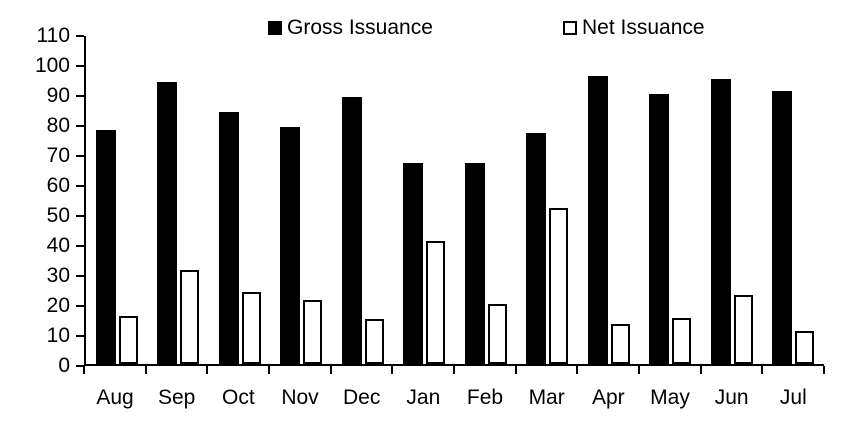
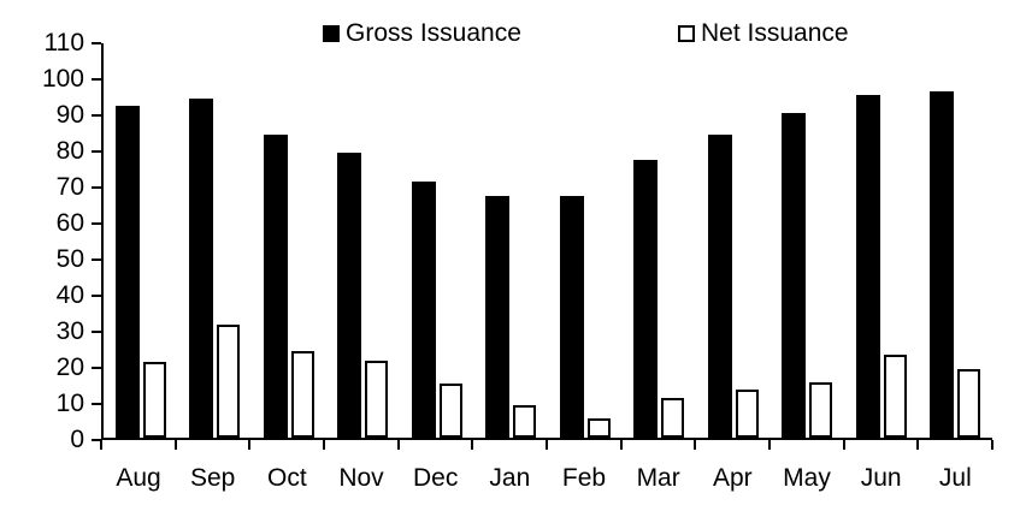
Gross Issuance/Aug: 78 -> 92
Net Issuance/Aug: 16 -> 21
Gross Issuance/Dec: 89 -> 71
Net Issuance/Jan: 41 -> 9
Net Issuance/Feb: 20 -> 6
Net Issuance/Mar: 52 -> 11
Gross Issuance/Apr: 96 -> 84
Gross Issuance/Jul: 91 -> 96
Net Issuance/Jul: 11 -> 19
